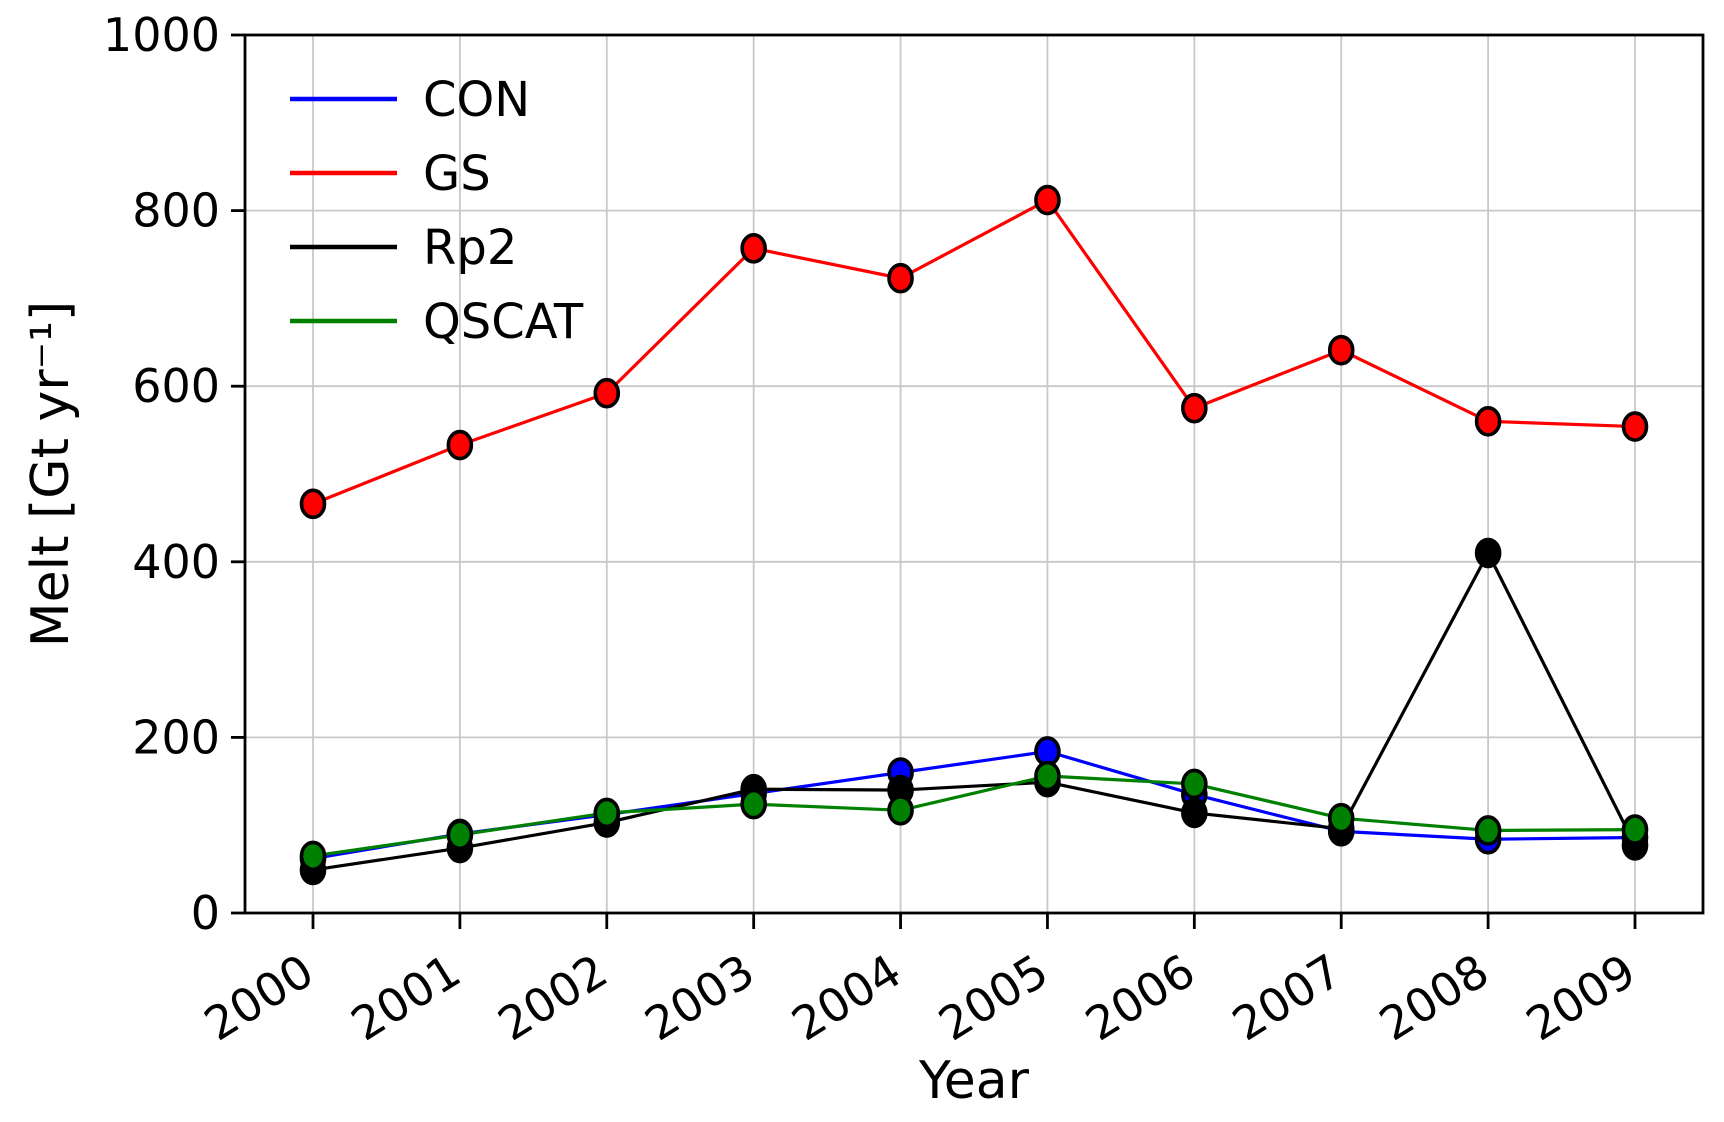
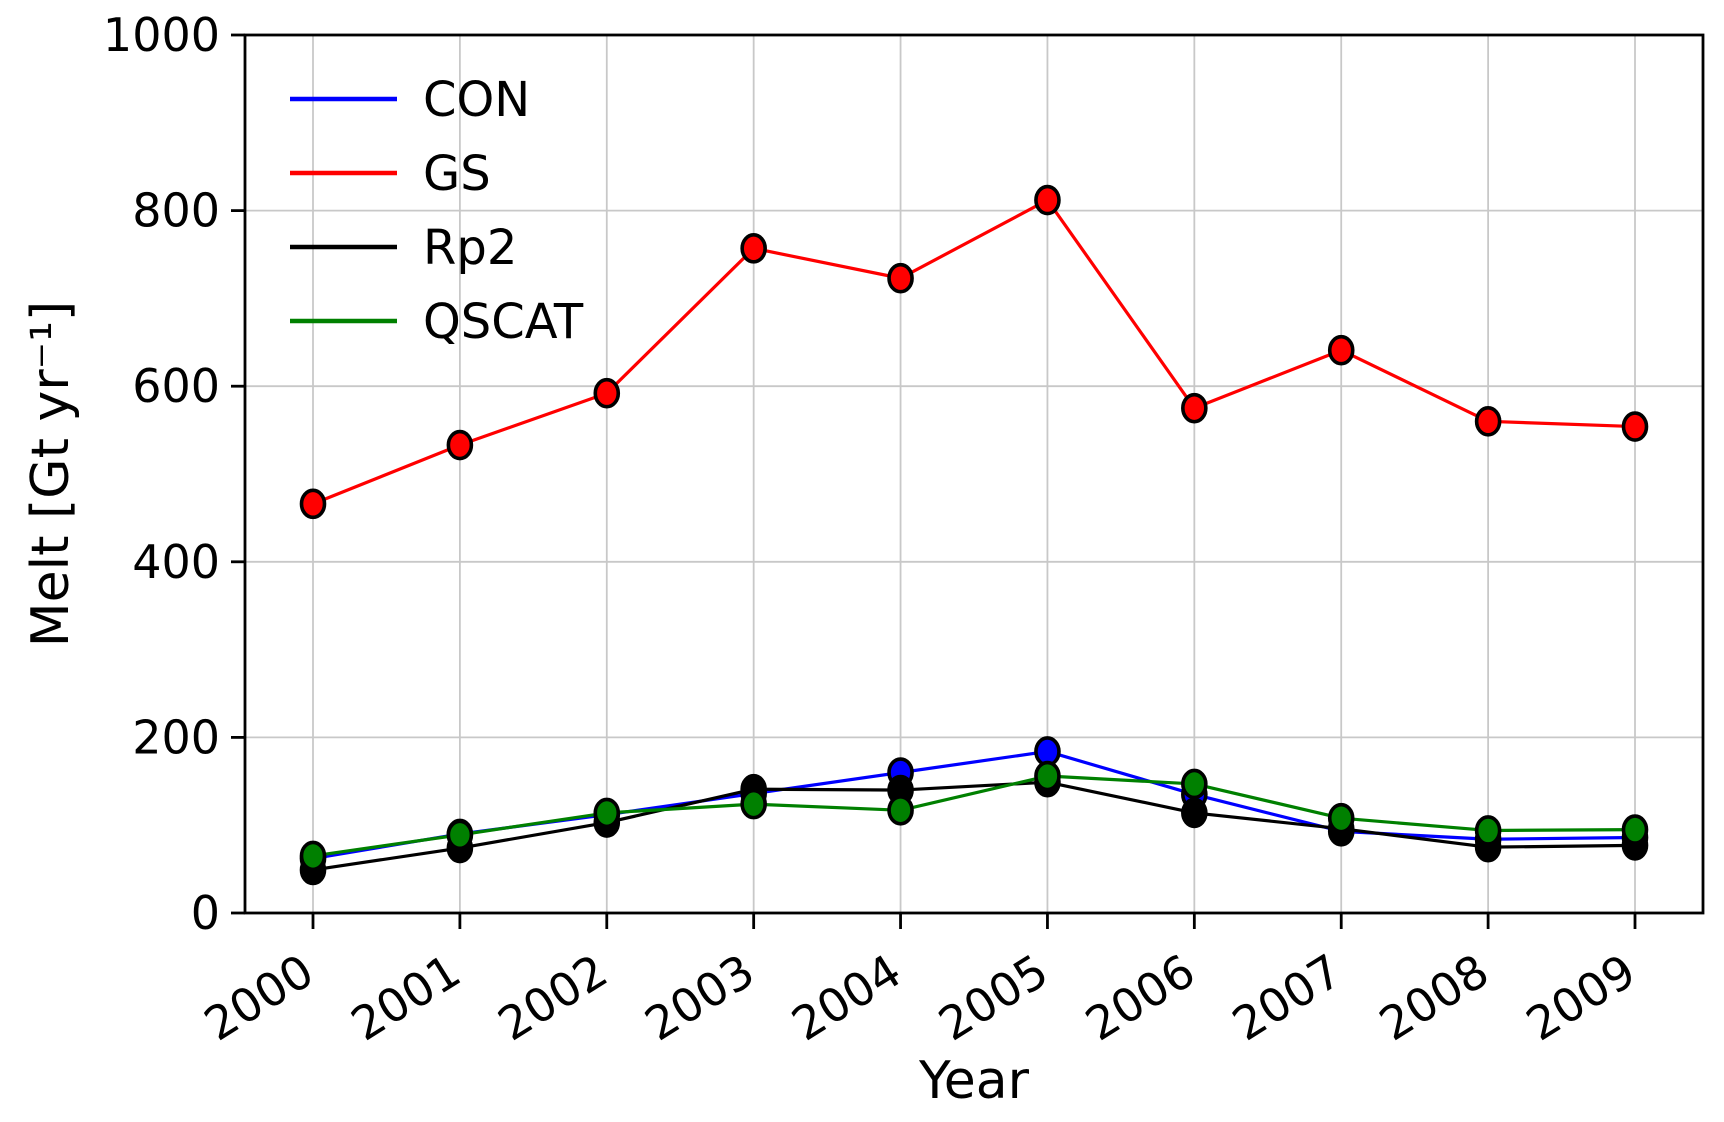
Rp2/2008: 410 -> 80
